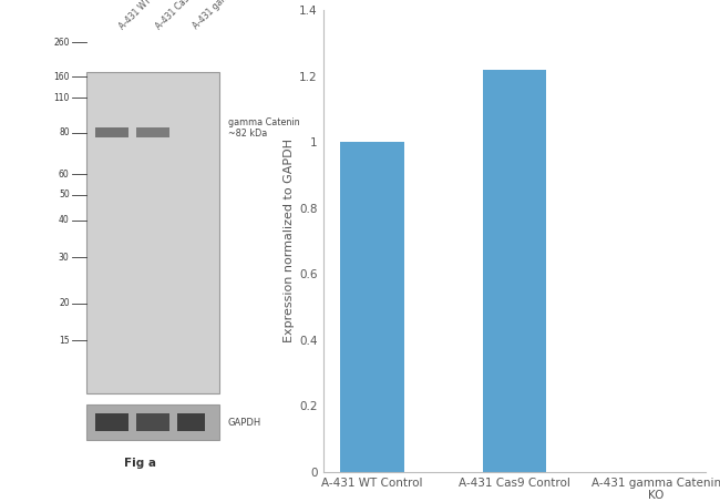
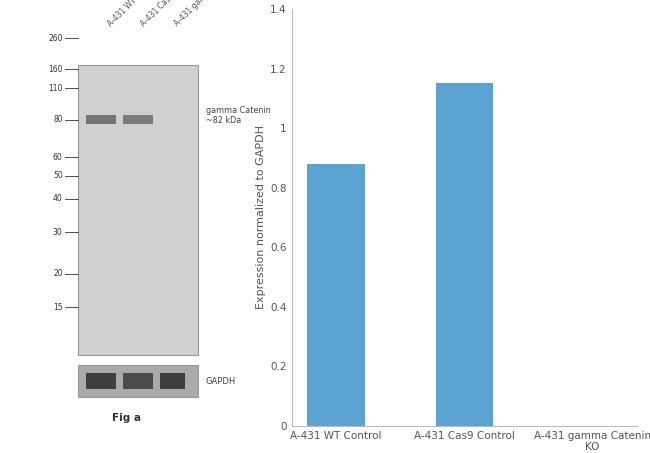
A-431 WT Control: 1.00 -> 0.88
A-431 Cas9 Control: 1.22 -> 1.15
